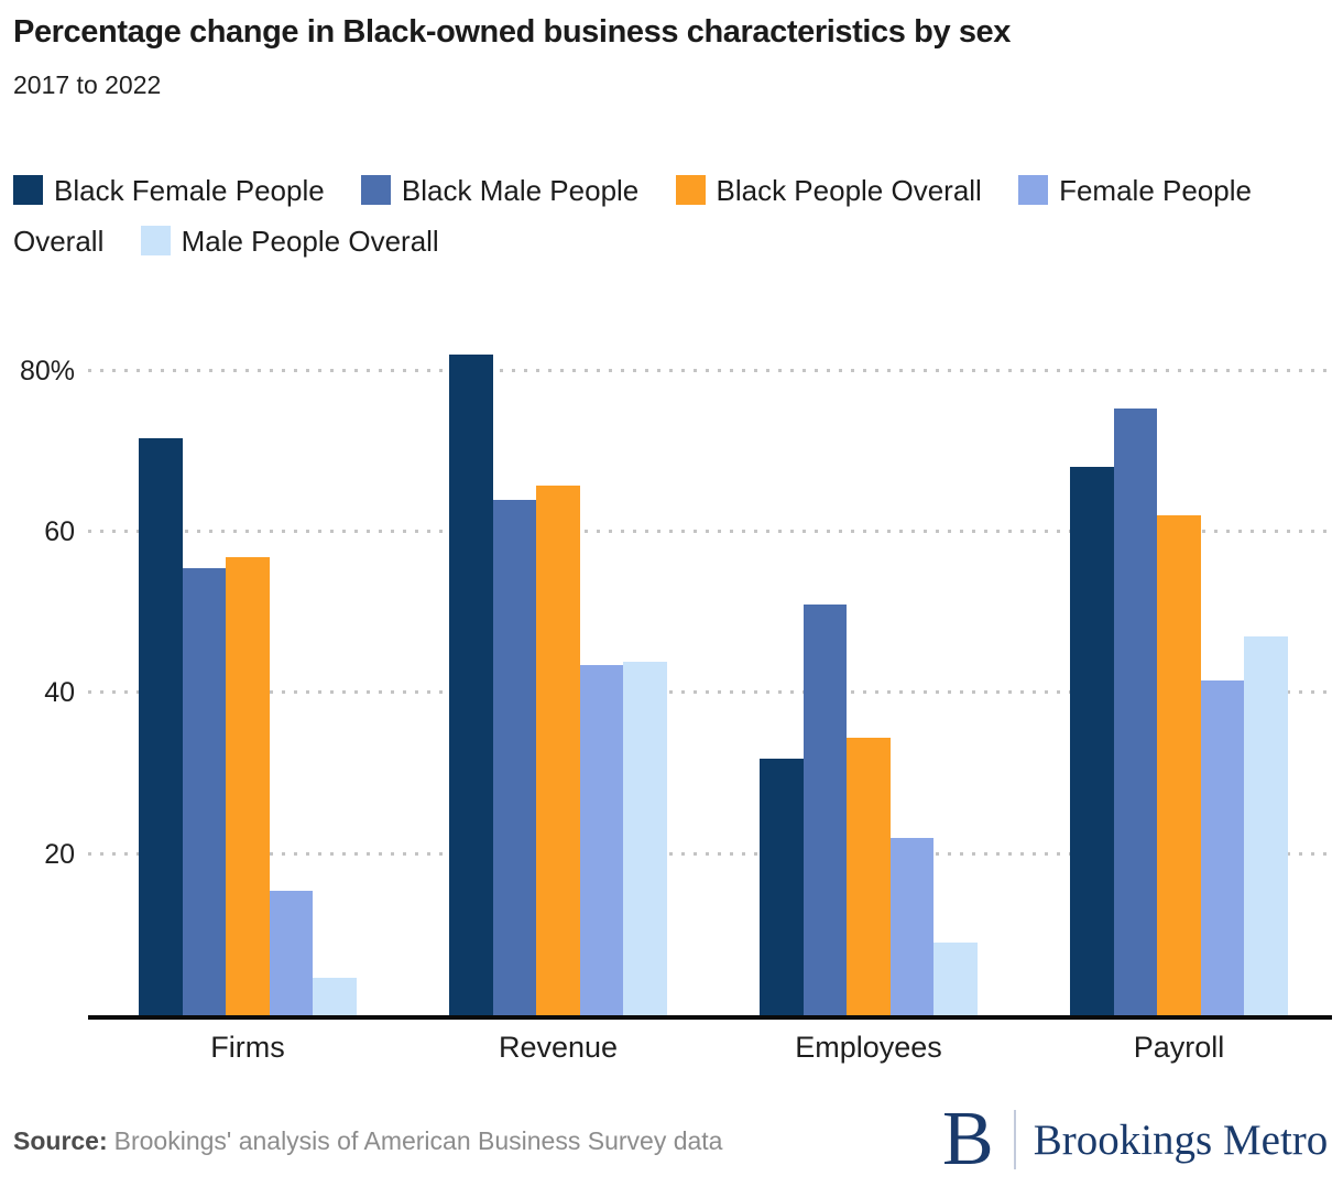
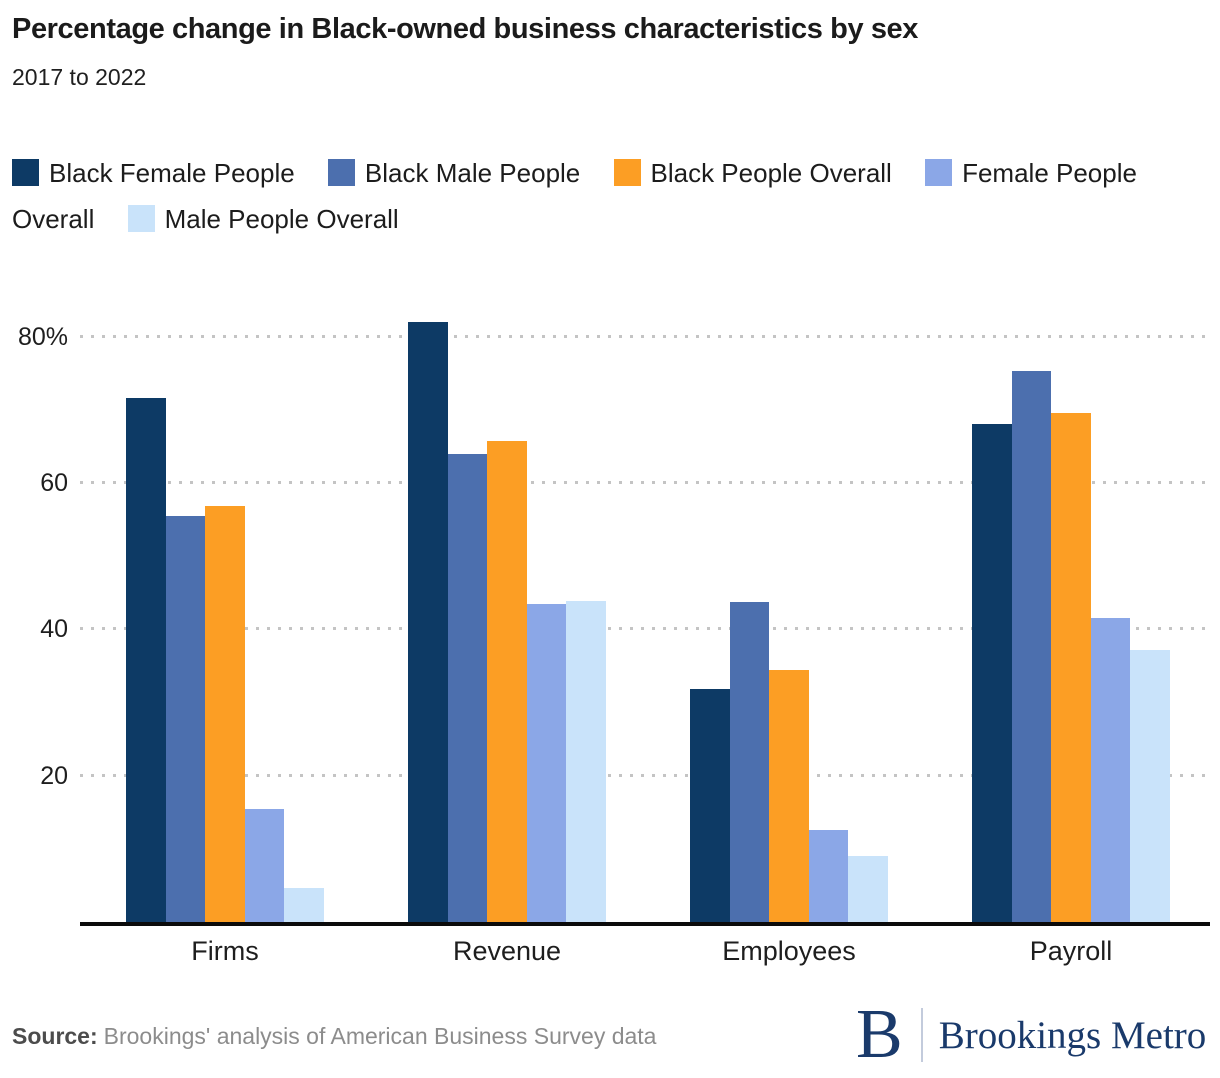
Black Male People/Employees: 51% -> 44%
Female People Overall/Employees: 22% -> 13%
Black People Overall/Payroll: 62% -> 70%
Male People Overall/Payroll: 47% -> 37%
